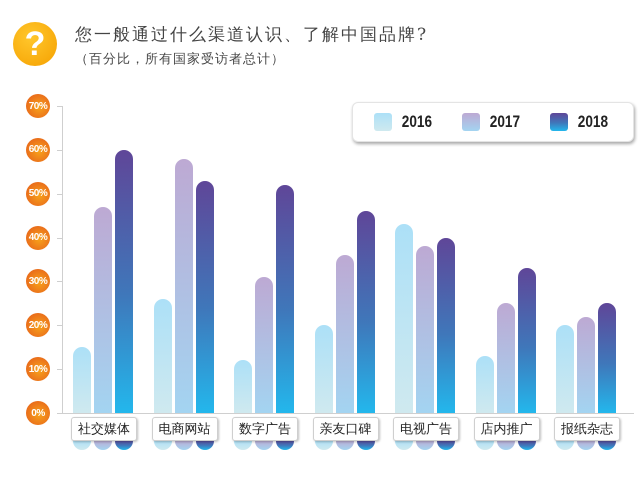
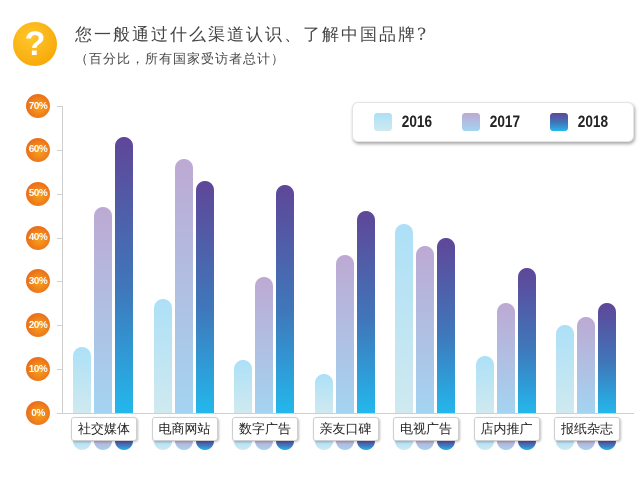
2018/社交媒体: 60% -> 63%
2016/亲友口碑: 20% -> 9%
